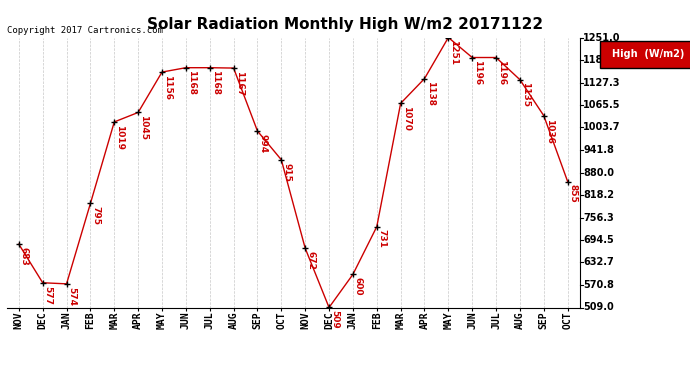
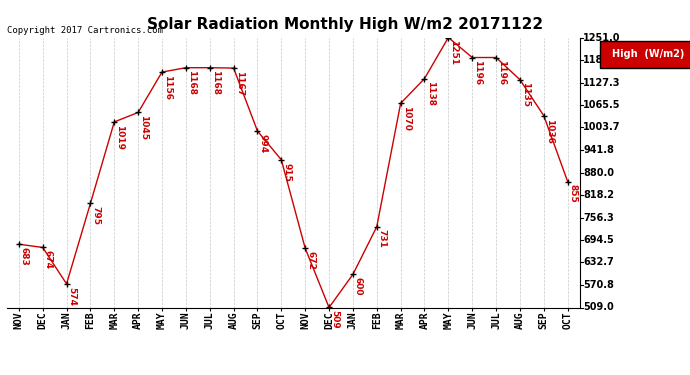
DEC: 577 -> 674
